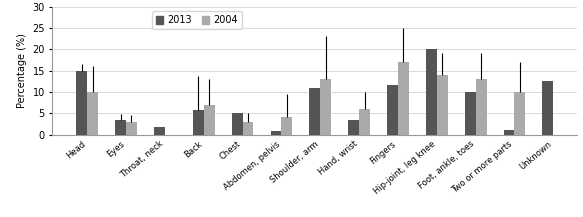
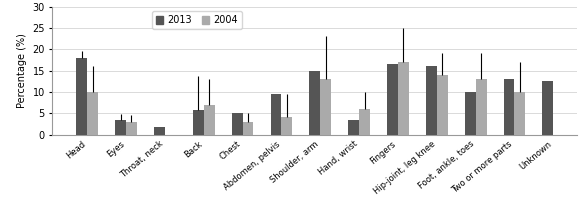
2013/Head: 15.0 -> 18.0
2013/Abdomen, pelvis: 0.8 -> 9.5
2013/Shoulder, arm: 11.0 -> 15.0
2013/Fingers: 11.5 -> 16.5
2013/Hip-joint, leg knee: 20.0 -> 16.0
2013/Two or more parts: 1.0 -> 13.0
